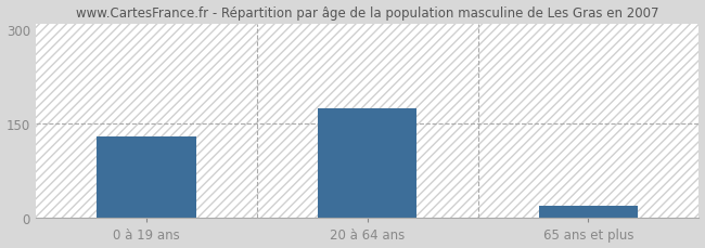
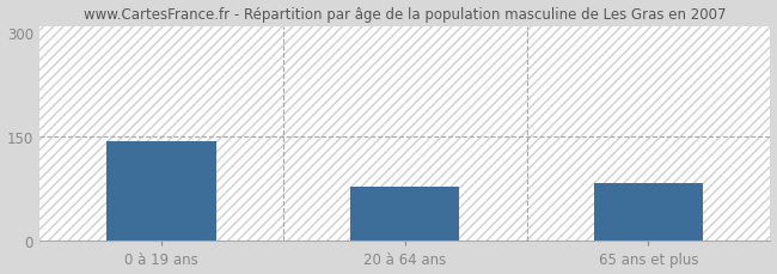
0 à 19 ans: 130 -> 144
20 à 64 ans: 175 -> 78
65 ans et plus: 20 -> 84
